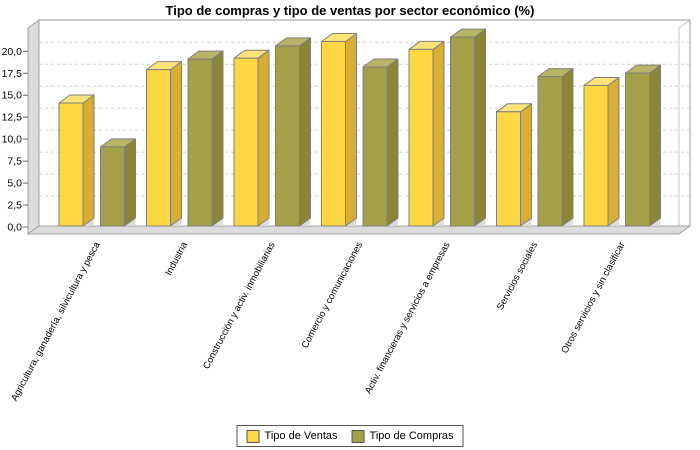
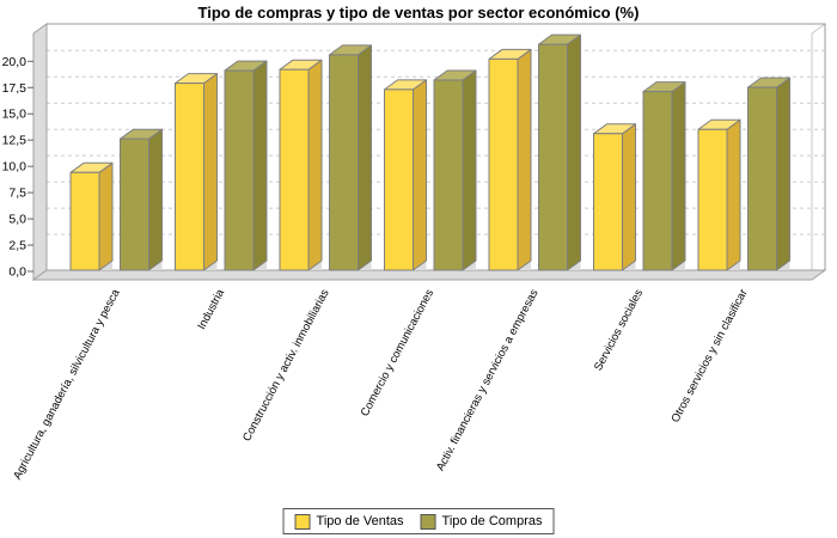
Tipo de Ventas/Agricultura, ganadería, silvicultura y pesca: 14 -> 9
Tipo de Compras/Agricultura, ganadería, silvicultura y pesca: 9 -> 12
Tipo de Ventas/Comercio y comunicaciones: 21 -> 17
Tipo de Ventas/Otros servicios y sin clasificar: 16 -> 13
